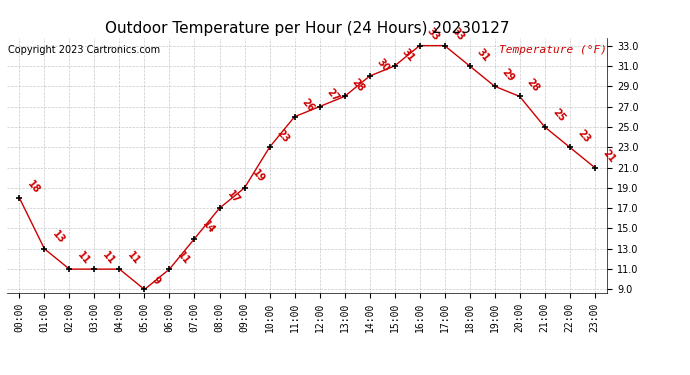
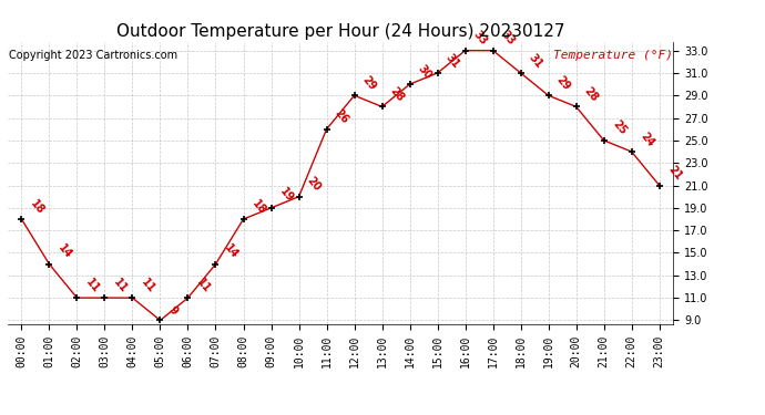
01:00: 13 -> 14
08:00: 17 -> 18
10:00: 23 -> 20
12:00: 27 -> 29
22:00: 23 -> 24
